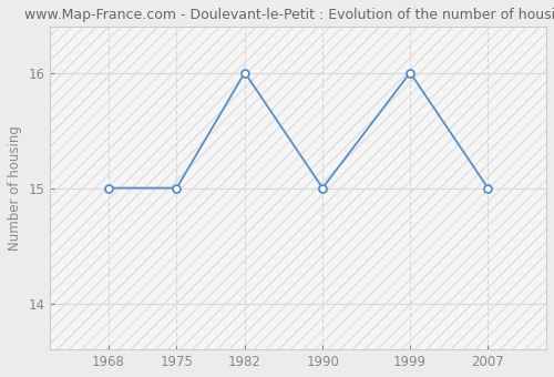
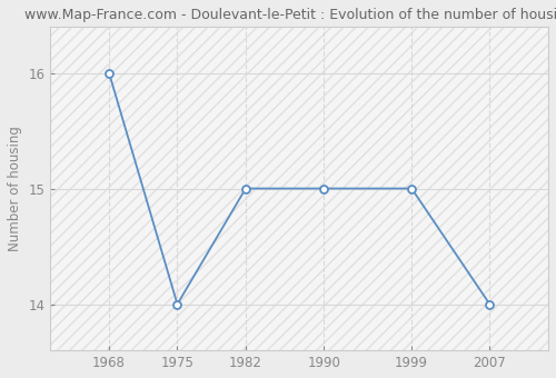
1968: 15 -> 16
1975: 15 -> 14
1982: 16 -> 15
1999: 16 -> 15
2007: 15 -> 14
